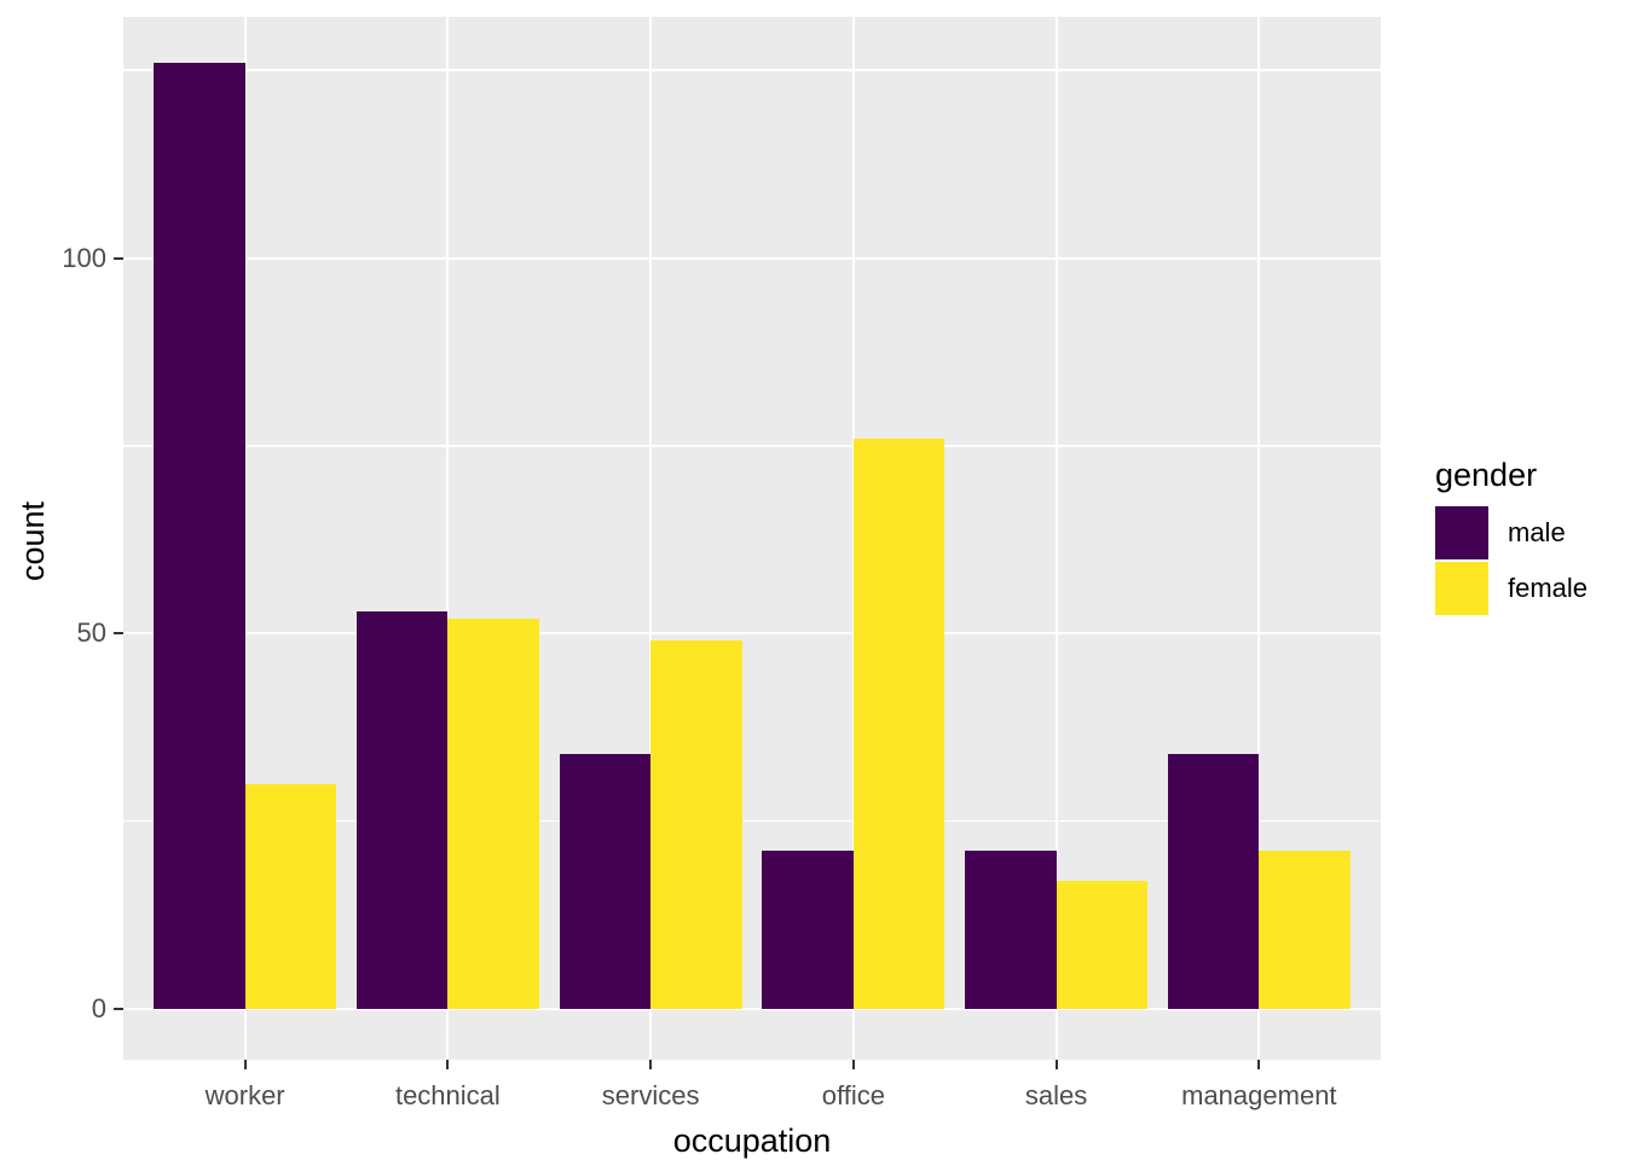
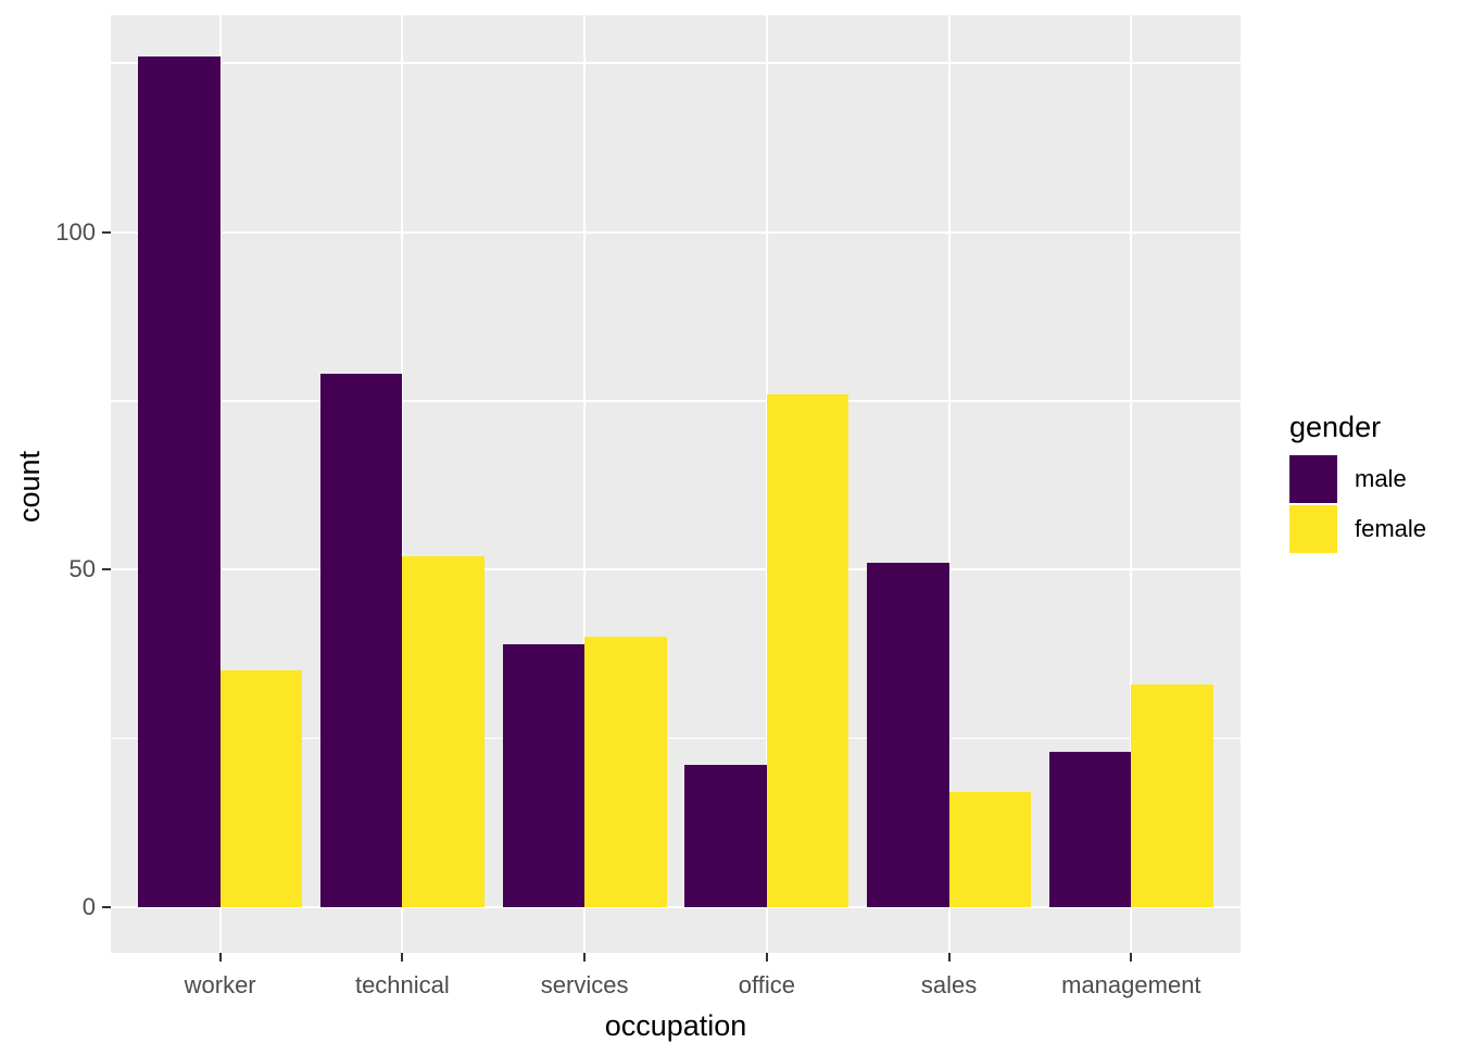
female/worker: 30 -> 35
male/technical: 53 -> 79
male/services: 34 -> 39
female/services: 49 -> 40
male/sales: 21 -> 51
male/management: 34 -> 23
female/management: 21 -> 33
